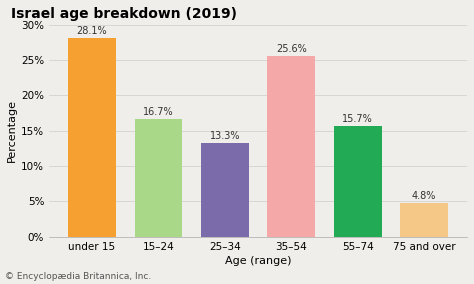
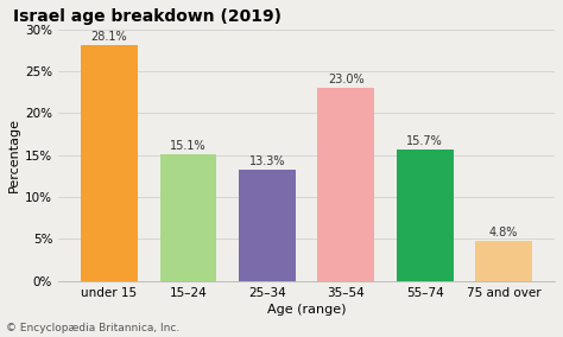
15–24: 16.7% -> 15.1%
35–54: 25.6% -> 23.0%
